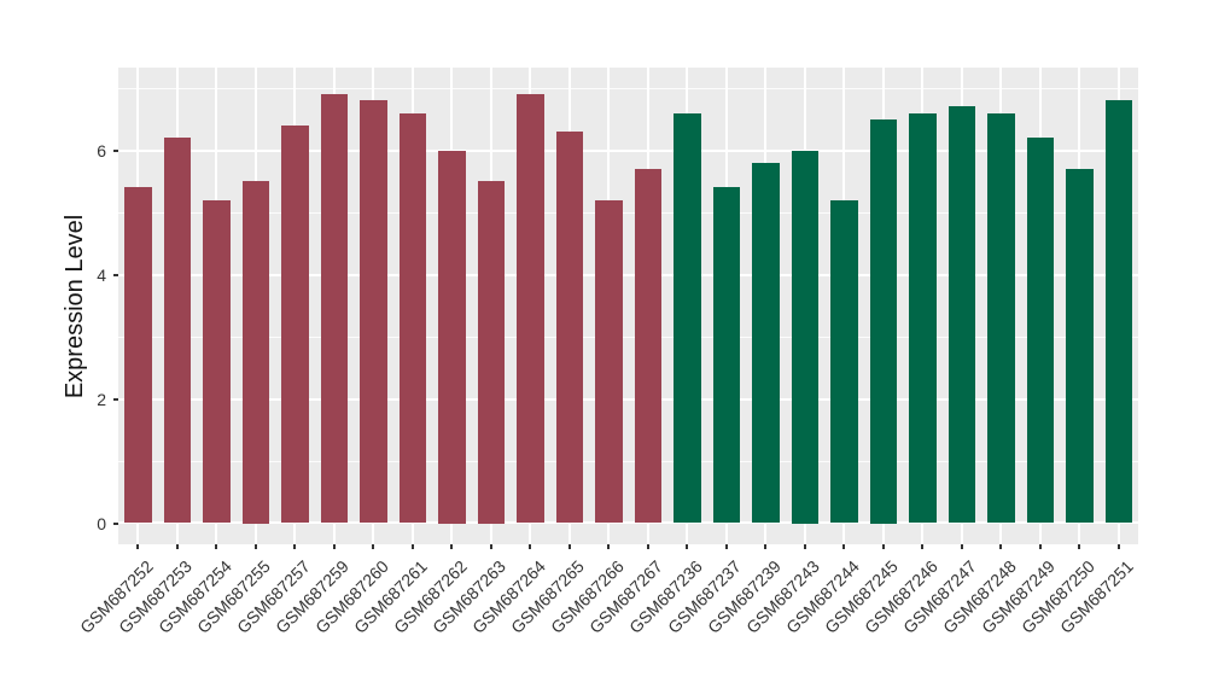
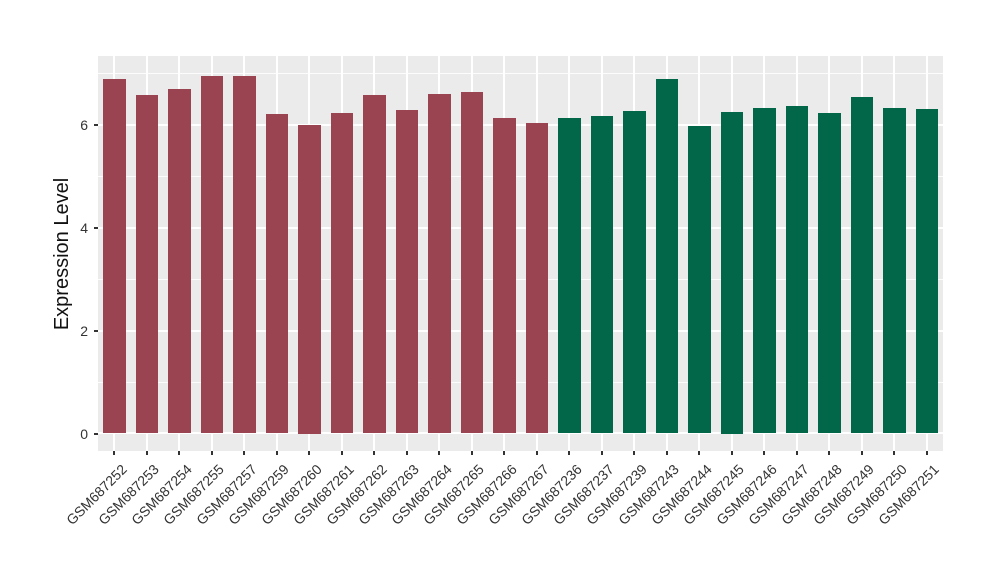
GSM687252: 5.4 -> 6.9
GSM687253: 6.2 -> 6.6
GSM687254: 5.2 -> 6.7
GSM687255: 5.5 -> 7.0
GSM687257: 6.4 -> 6.9
GSM687259: 6.9 -> 6.2
GSM687260: 6.8 -> 6.0
GSM687261: 6.6 -> 6.2
GSM687262: 6.0 -> 6.6
GSM687263: 5.5 -> 6.3
GSM687264: 6.9 -> 6.6
GSM687265: 6.3 -> 6.6
GSM687266: 5.2 -> 6.1
GSM687267: 5.7 -> 6.0
GSM687236: 6.6 -> 6.1
GSM687237: 5.4 -> 6.2
GSM687239: 5.8 -> 6.3
GSM687243: 6.0 -> 6.9
GSM687244: 5.2 -> 6.0
GSM687245: 6.5 -> 6.2
GSM687246: 6.6 -> 6.3
GSM687247: 6.7 -> 6.4
GSM687248: 6.6 -> 6.2
GSM687249: 6.2 -> 6.5
GSM687250: 5.7 -> 6.3
GSM687251: 6.8 -> 6.3
